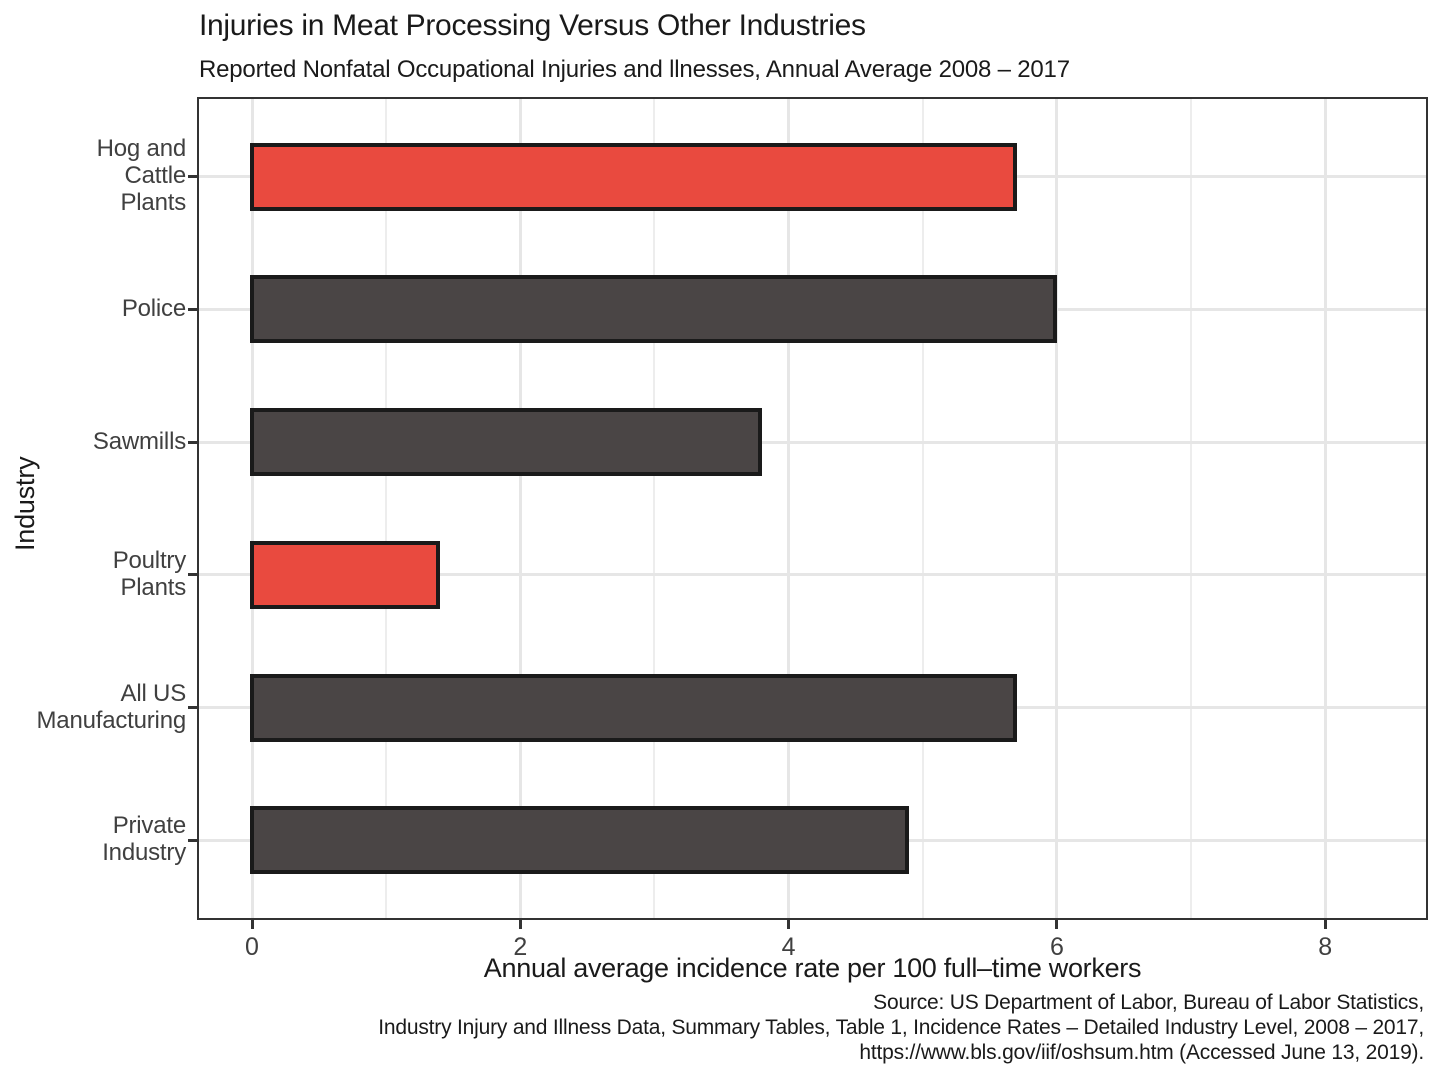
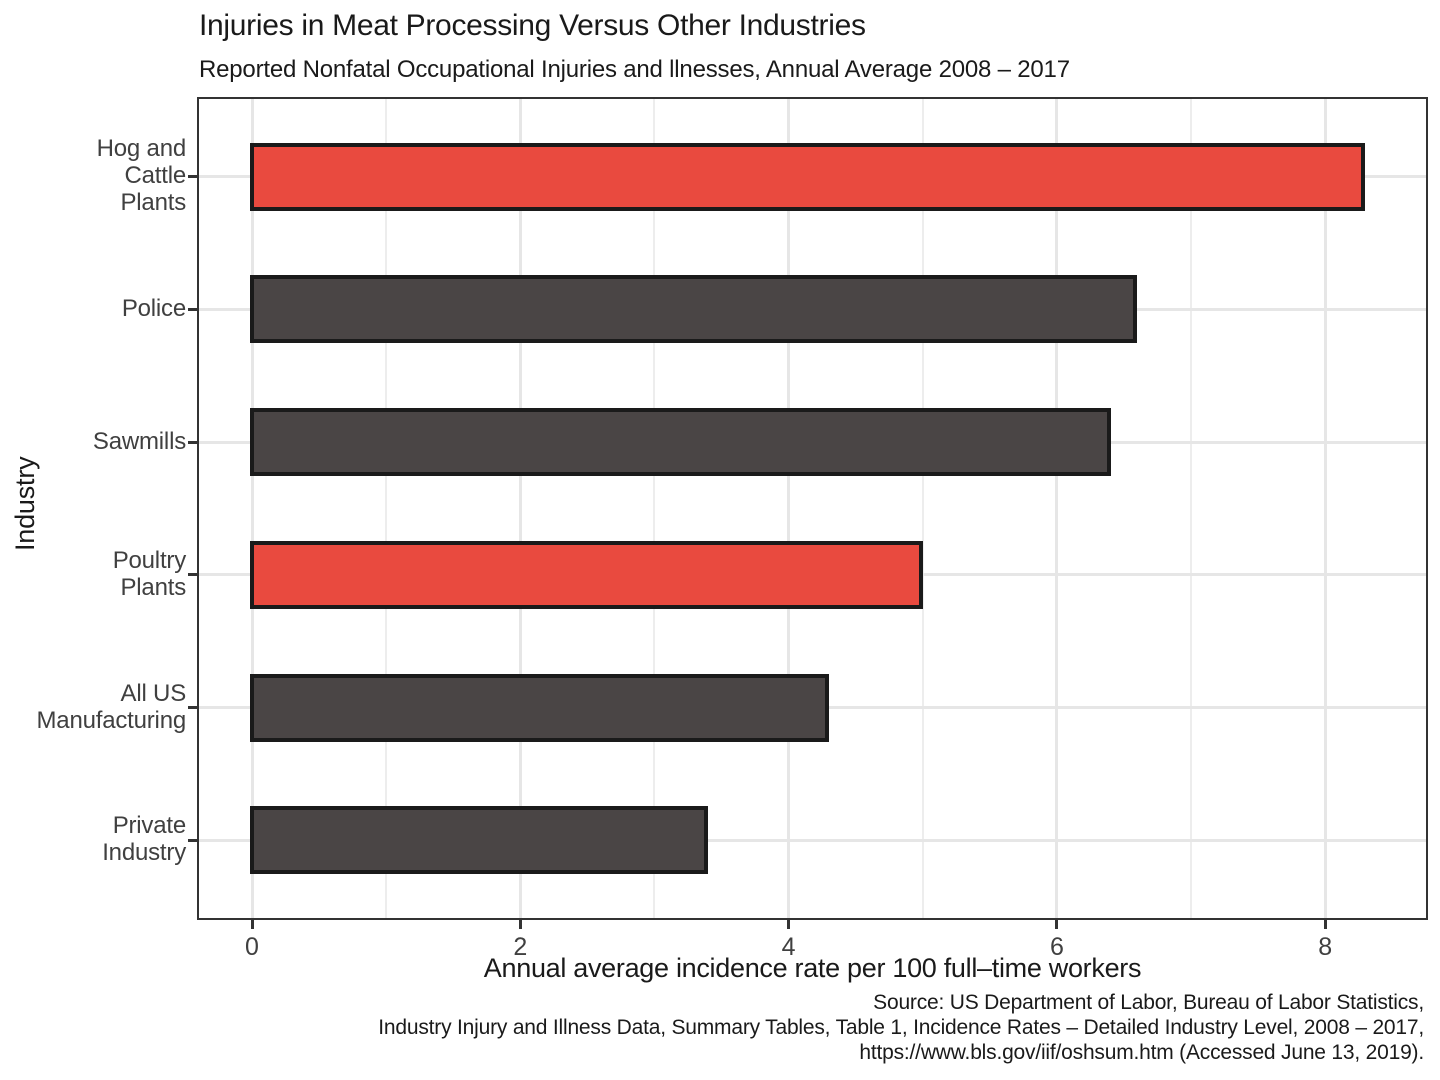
Hog and Cattle Plants: 5.7 -> 8.3
Police: 6.0 -> 6.6
Sawmills: 3.8 -> 6.4
Poultry Plants: 1.4 -> 5.0
All US Manufacturing: 5.7 -> 4.3
Private Industry: 4.9 -> 3.4
